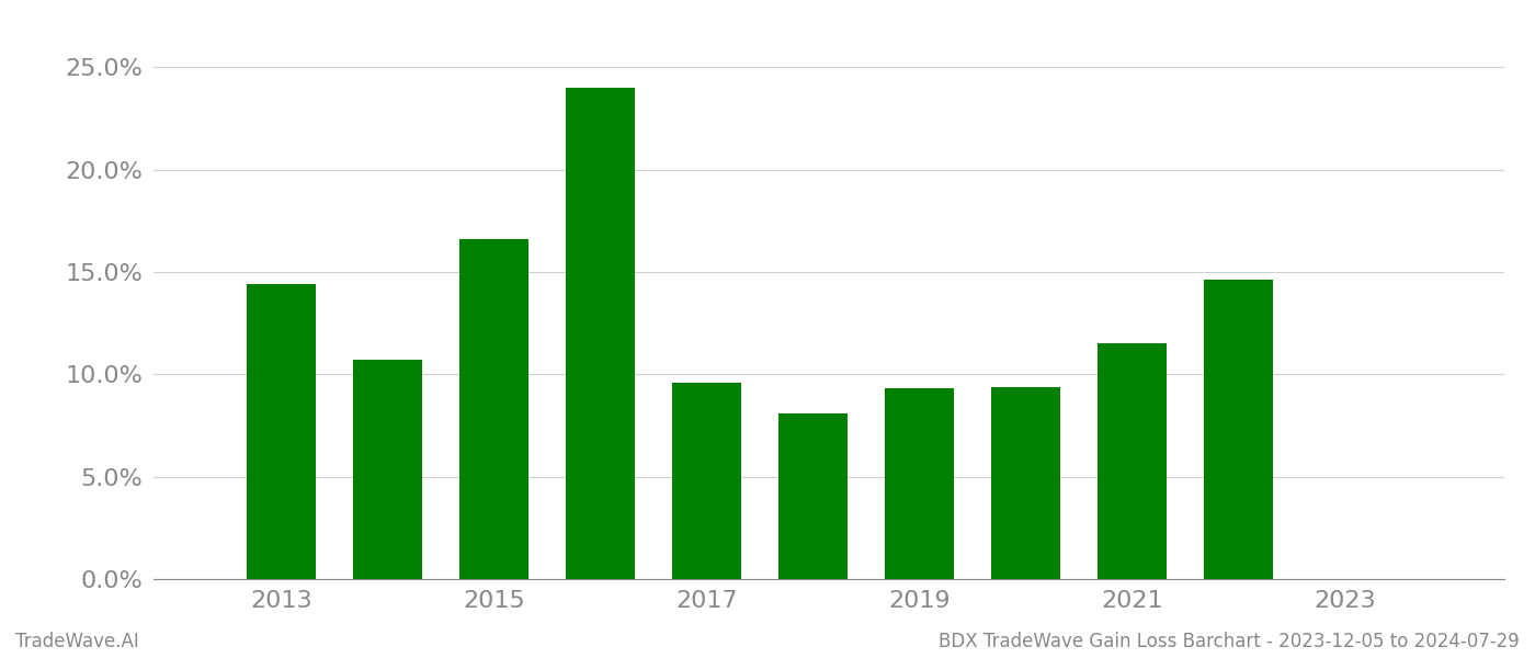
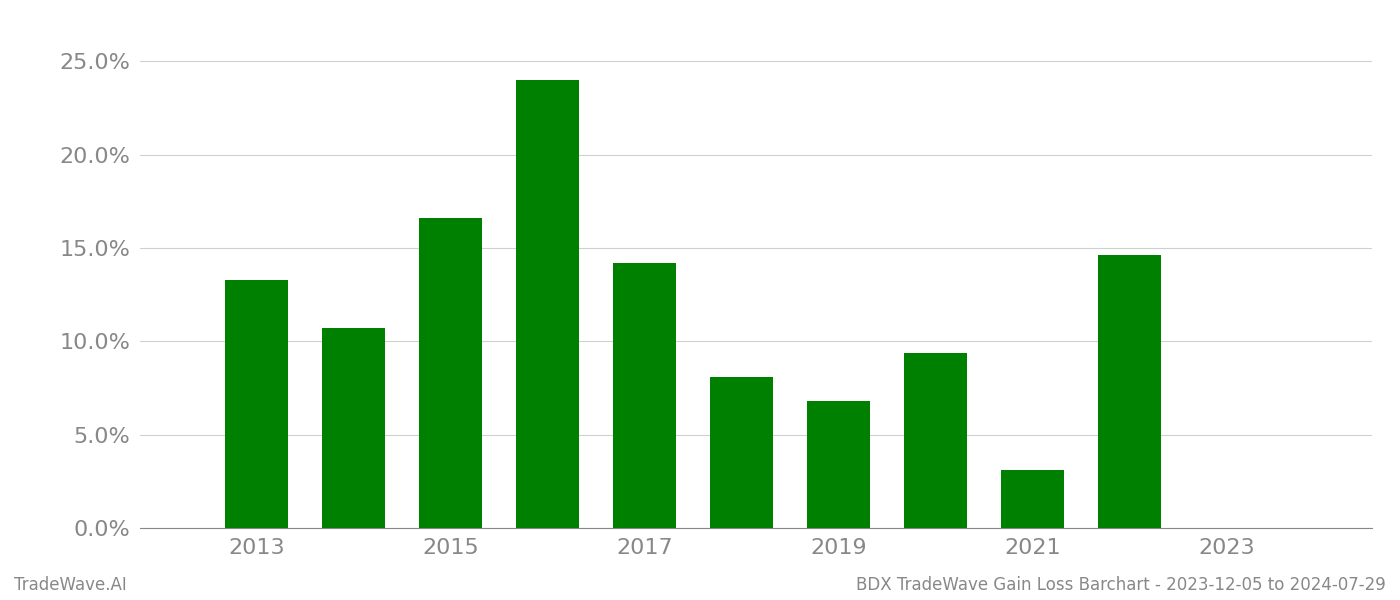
2013: 14.4% -> 13.3%
2017: 9.6% -> 14.2%
2019: 9.3% -> 6.8%
2021: 11.5% -> 3.1%
